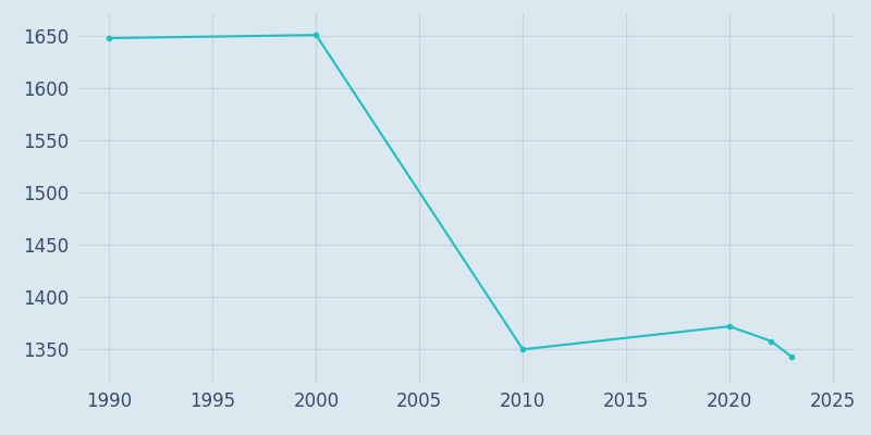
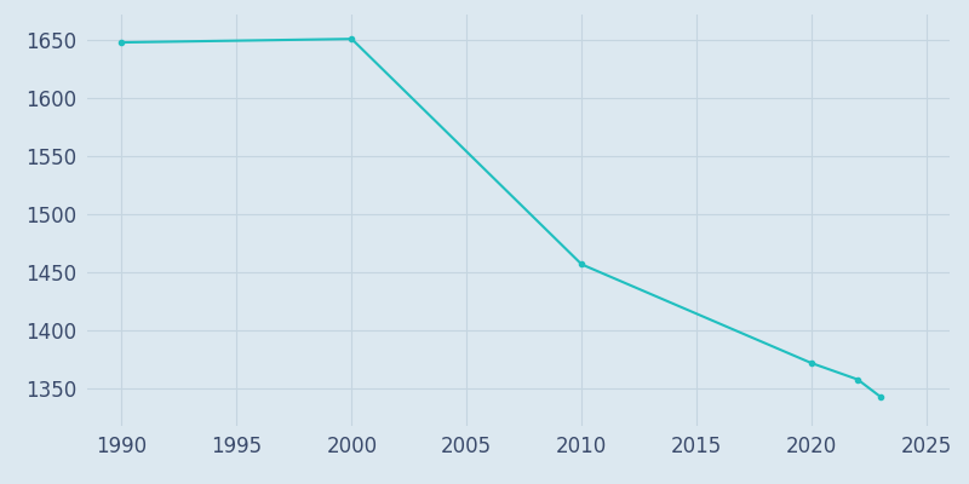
2010: 1350 -> 1457
